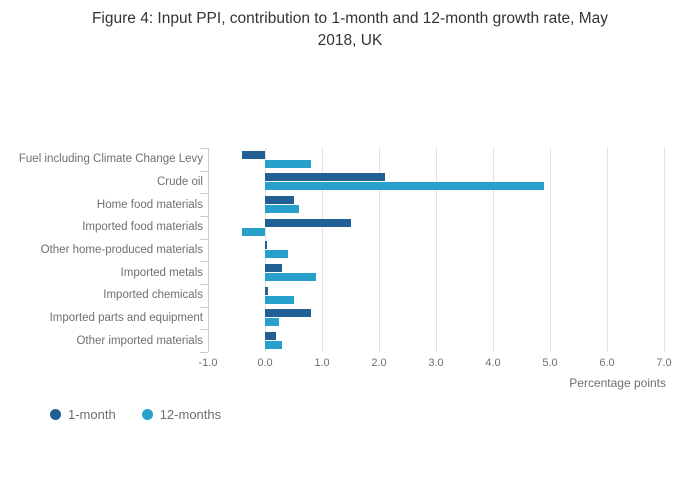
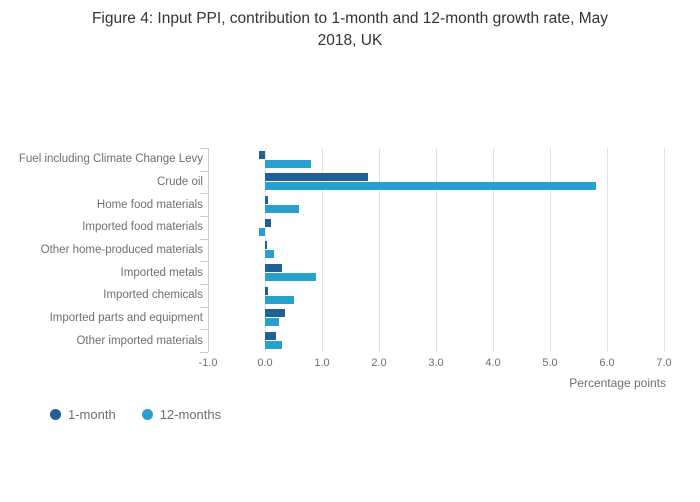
1-month/Fuel including Climate Change Levy: -0.4 -> -0.1
1-month/Crude oil: 2.1 -> 1.8
12-months/Crude oil: 4.9 -> 5.8
1-month/Home food materials: 0.5 -> 0.1
1-month/Imported food materials: 1.5 -> 0.1
12-months/Imported food materials: -0.4 -> -0.1
12-months/Other home-produced materials: 0.4 -> 0.1
1-month/Imported parts and equipment: 0.8 -> 0.3
